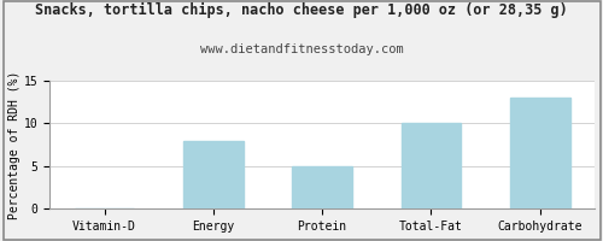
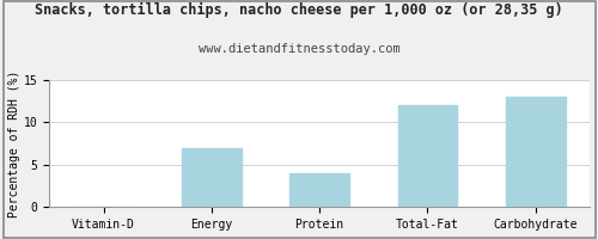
Energy: 8 -> 7
Protein: 5 -> 4
Total-Fat: 10 -> 12
